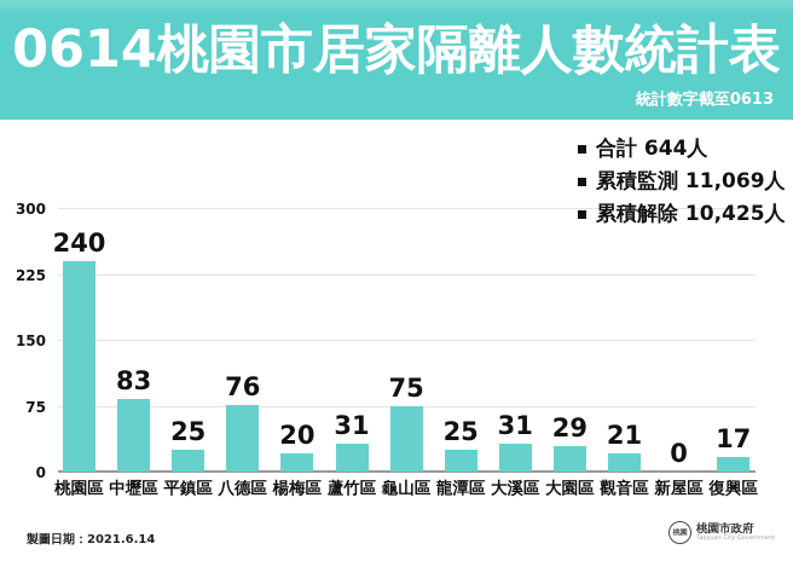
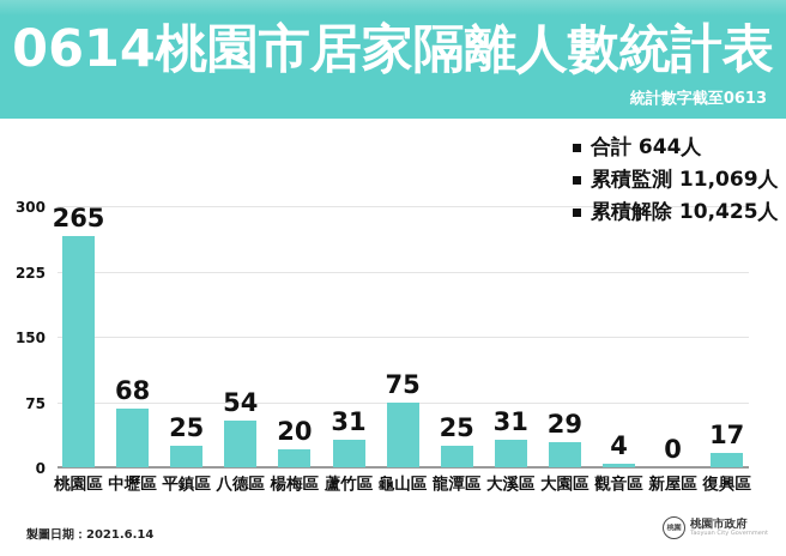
桃園區: 240 -> 265
中壢區: 83 -> 68
八德區: 76 -> 54
觀音區: 21 -> 4
